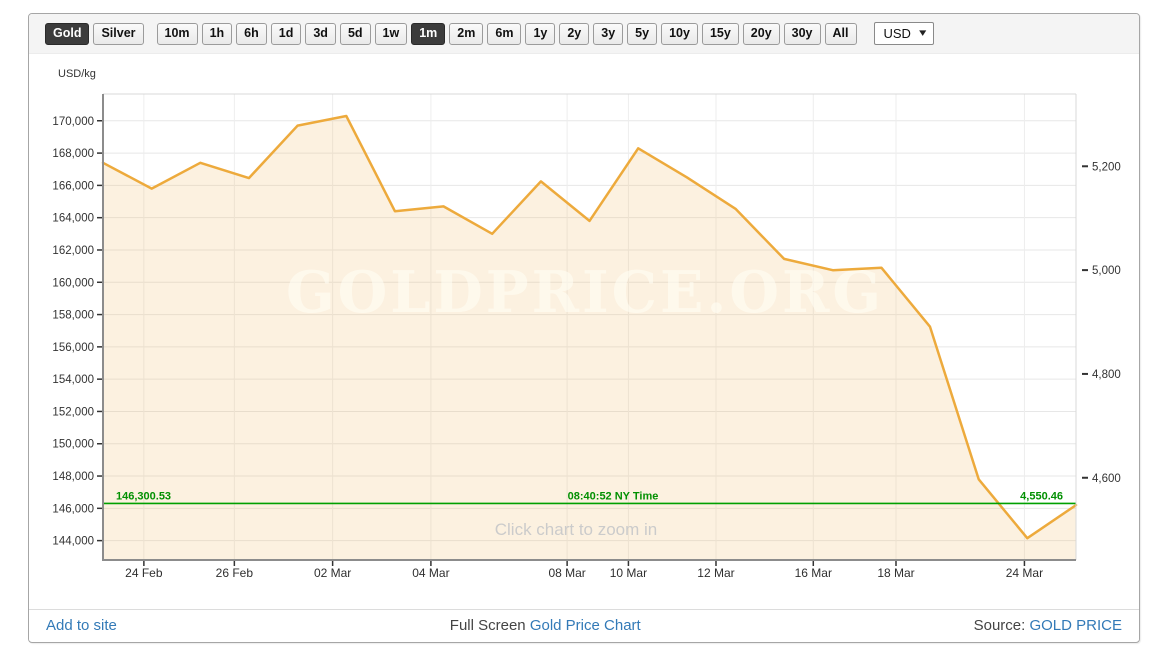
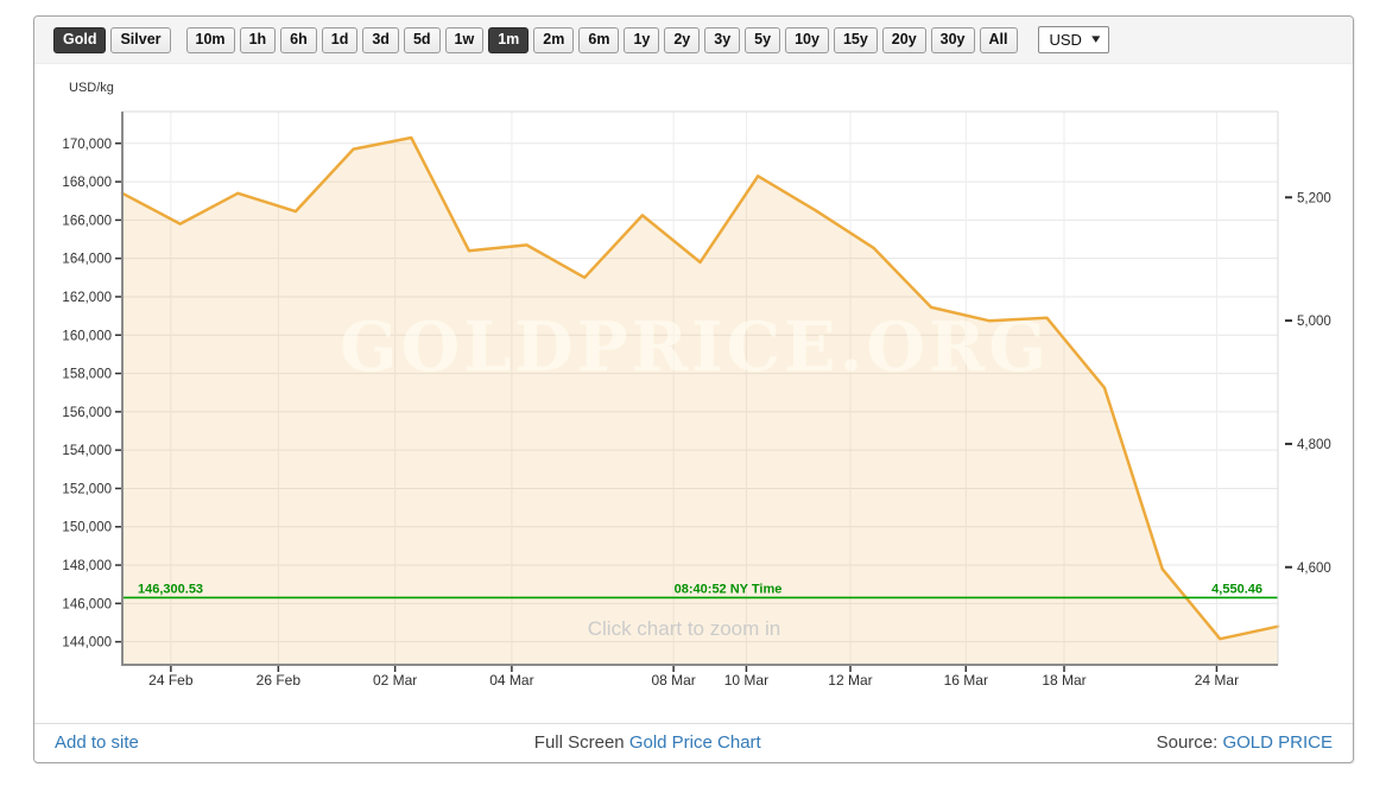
24 Mar: 146200 -> 144800
